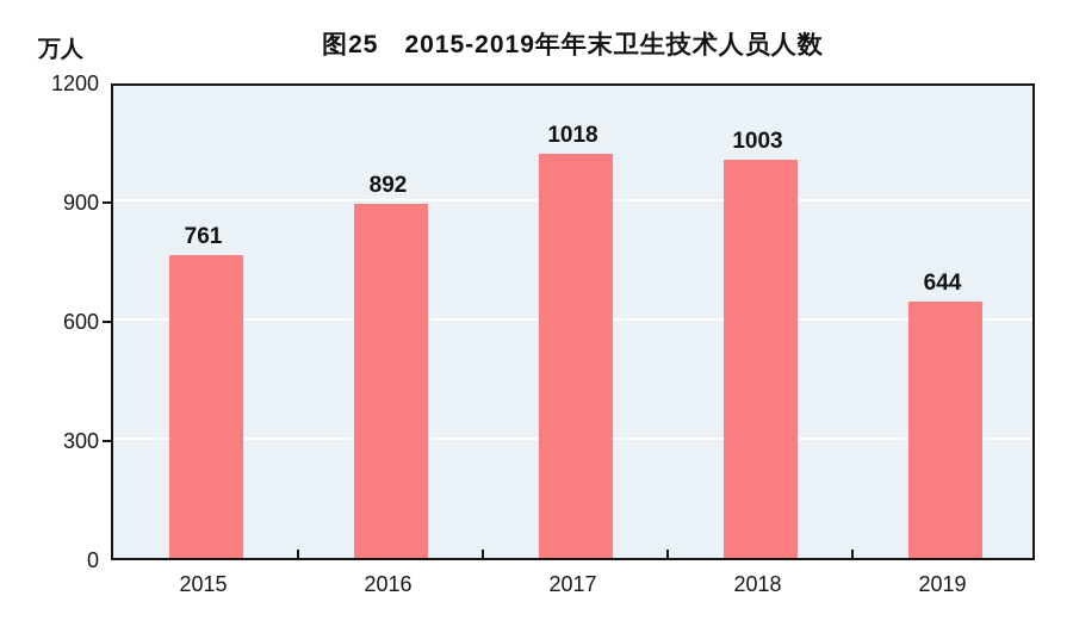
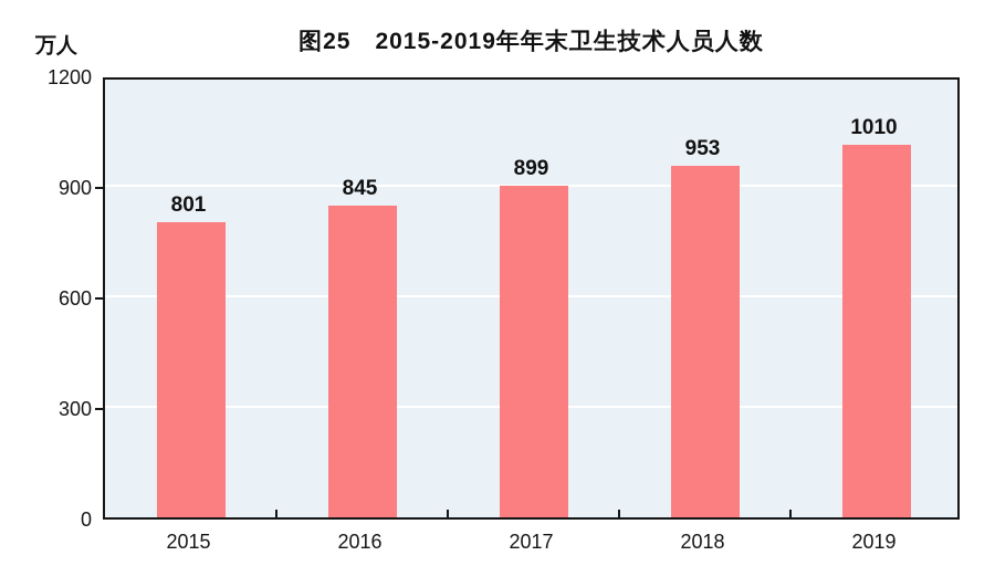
2015: 761 -> 801
2016: 892 -> 845
2017: 1018 -> 899
2018: 1003 -> 953
2019: 644 -> 1010
